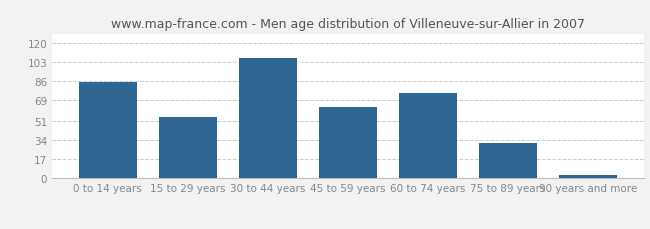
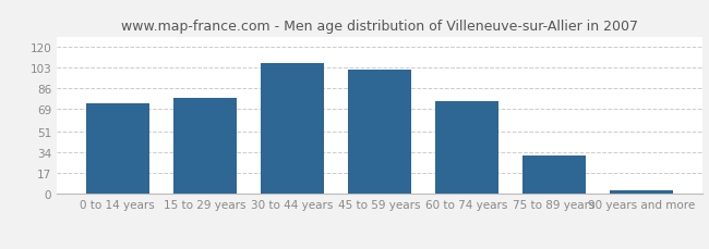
0 to 14 years: 85 -> 74
15 to 29 years: 54 -> 78
45 to 59 years: 63 -> 101
